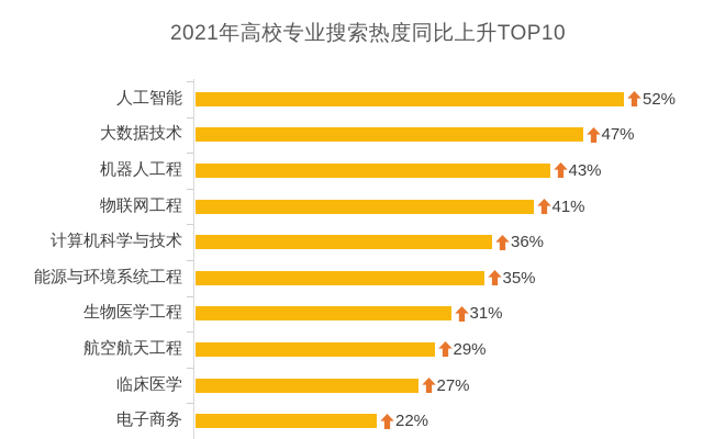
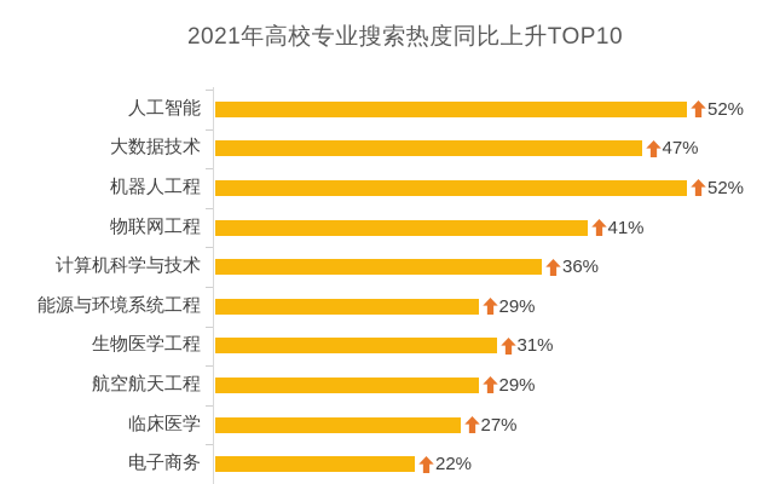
机器人工程: 43% -> 52%
能源与环境系统工程: 35% -> 29%
